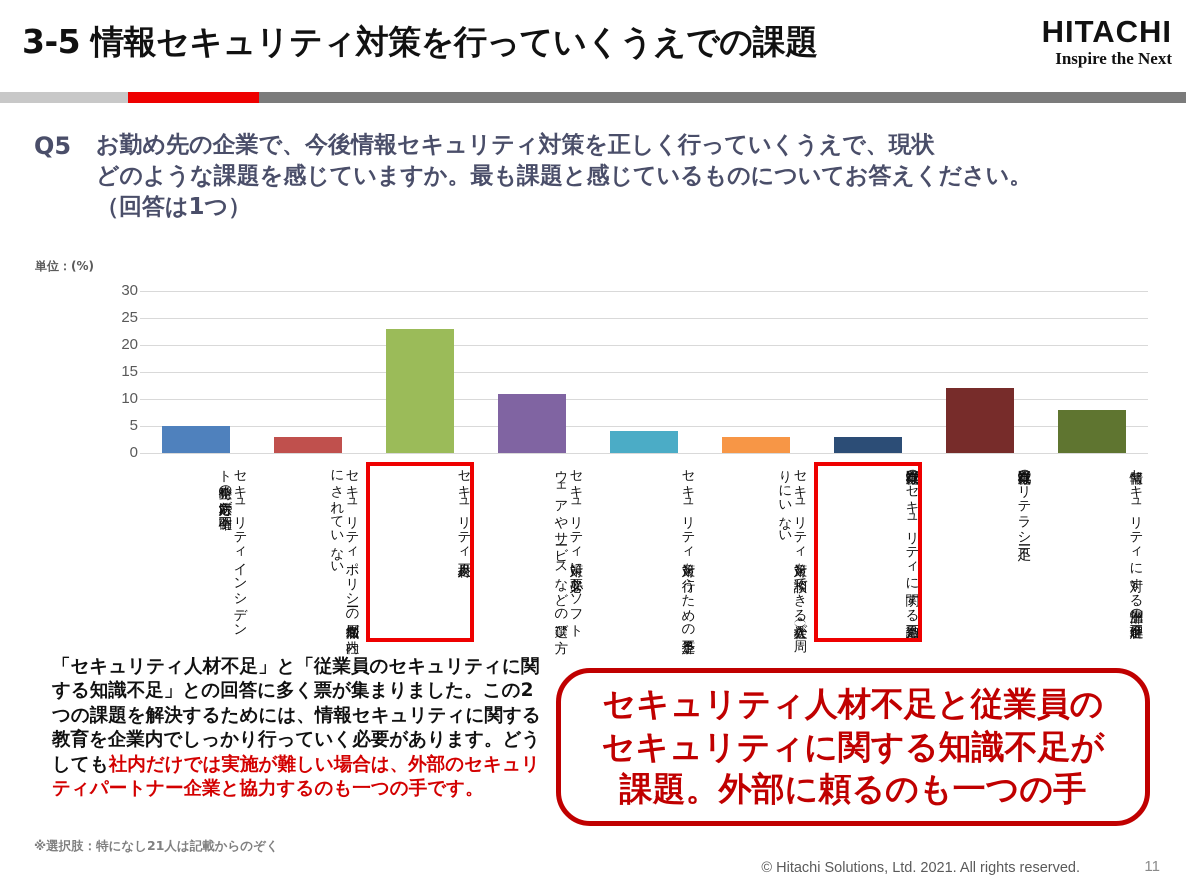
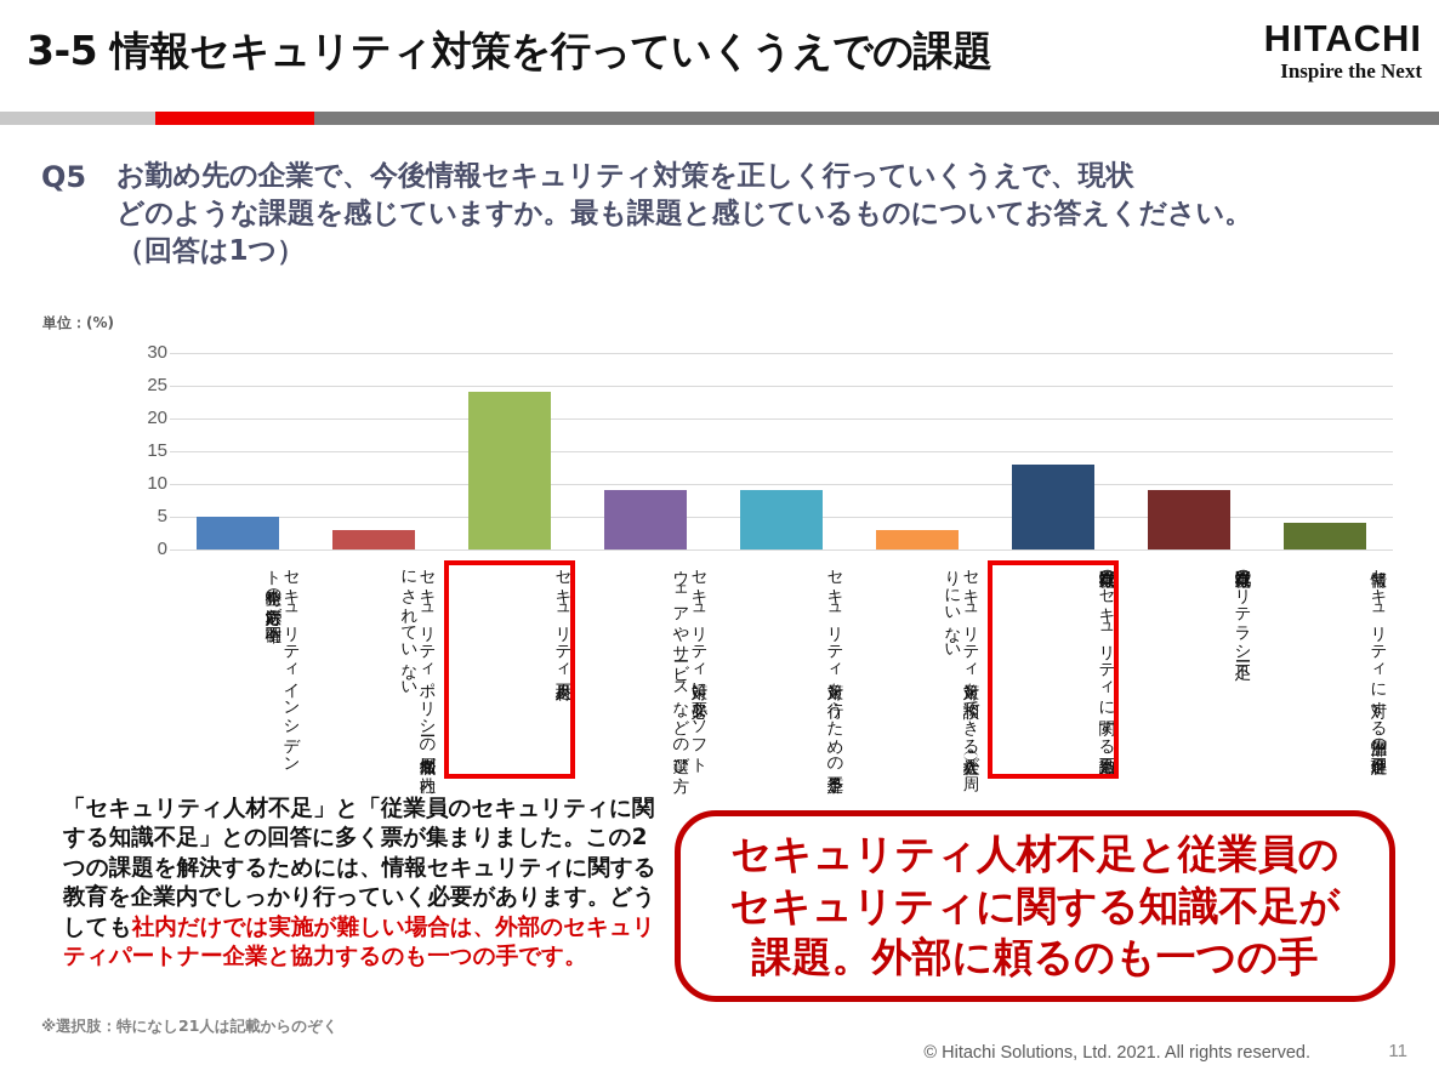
セキュリティ人材不足: 23 -> 24
セキュリティ対策に必要なソフトウェアやサービスなどの選び方: 11 -> 9
セキュリティ対策を行うための予算不足: 4 -> 9
既存従業員のセキュリティに関する知識不足: 3 -> 13
既存従業員のリテラシー不足: 12 -> 9
情報セキュリティに対する上層部の理解不足: 8 -> 4
